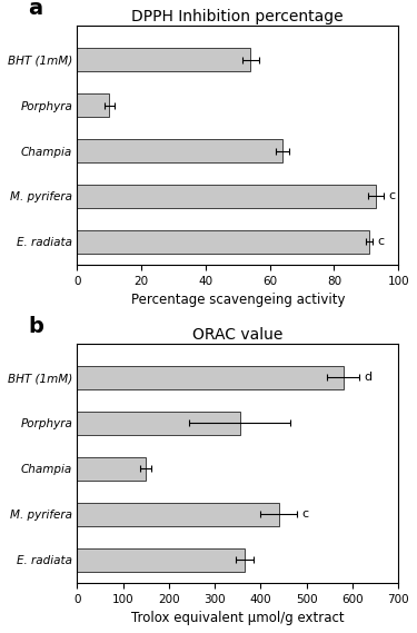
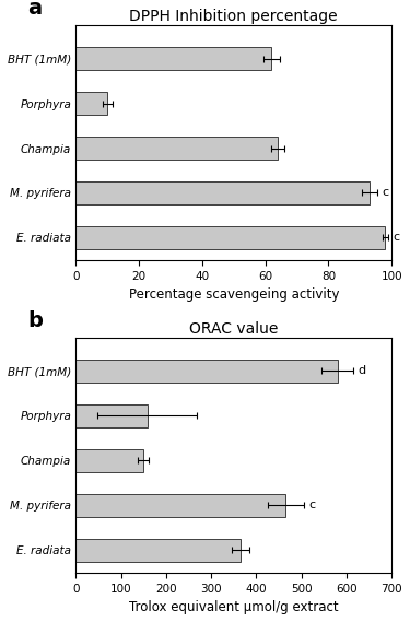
DPPH Inhibition percentage/BHT (1mM): 54 -> 62
DPPH Inhibition percentage/E. radiata: 91 -> 98
ORAC value/Porphyra: 355 -> 158
ORAC value/M. pyrifera: 440 -> 465
